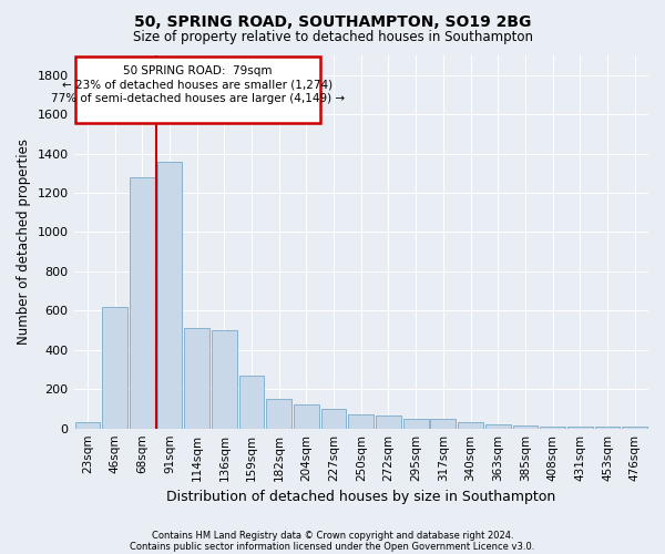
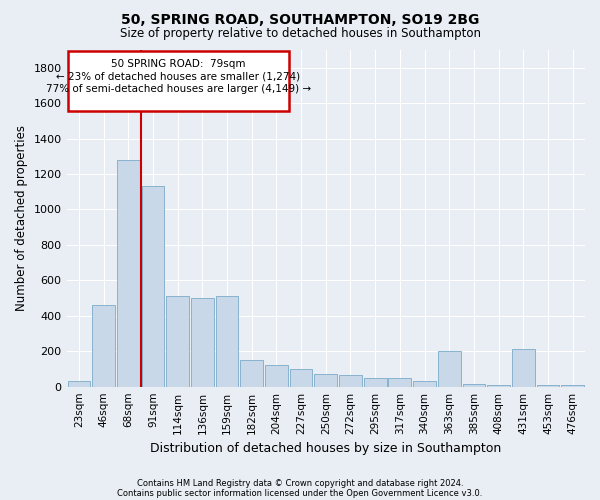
46sqm: 620 -> 460
91sqm: 1360 -> 1130
159sqm: 270 -> 510
363sqm: 20 -> 200
431sqm: 10 -> 210
